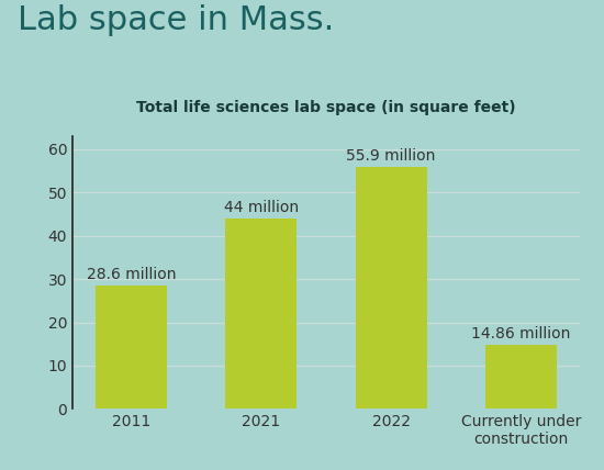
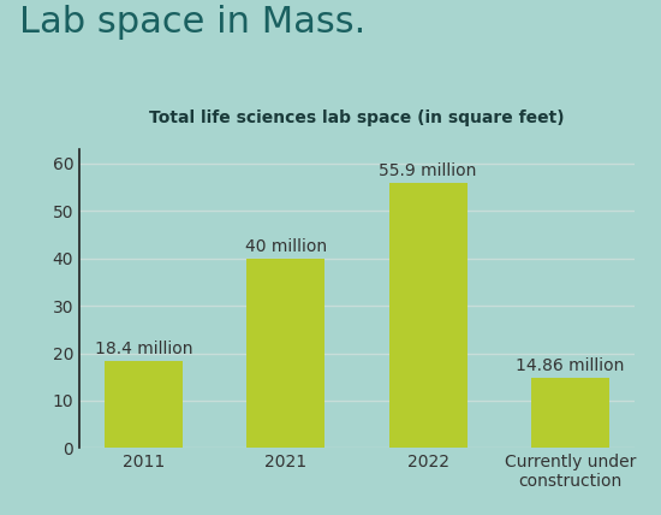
2011: 28.6 -> 18.4
2021: 44 -> 40
